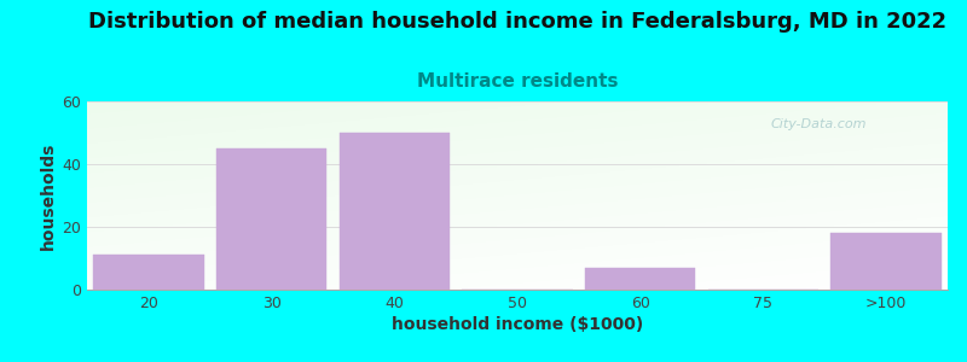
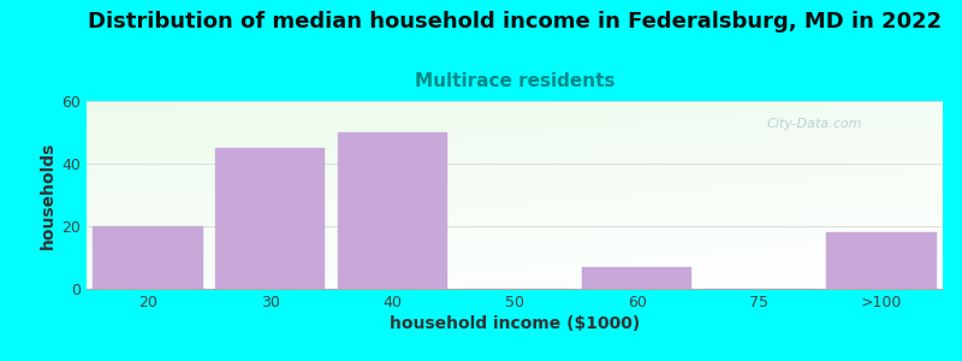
20: 11 -> 20
